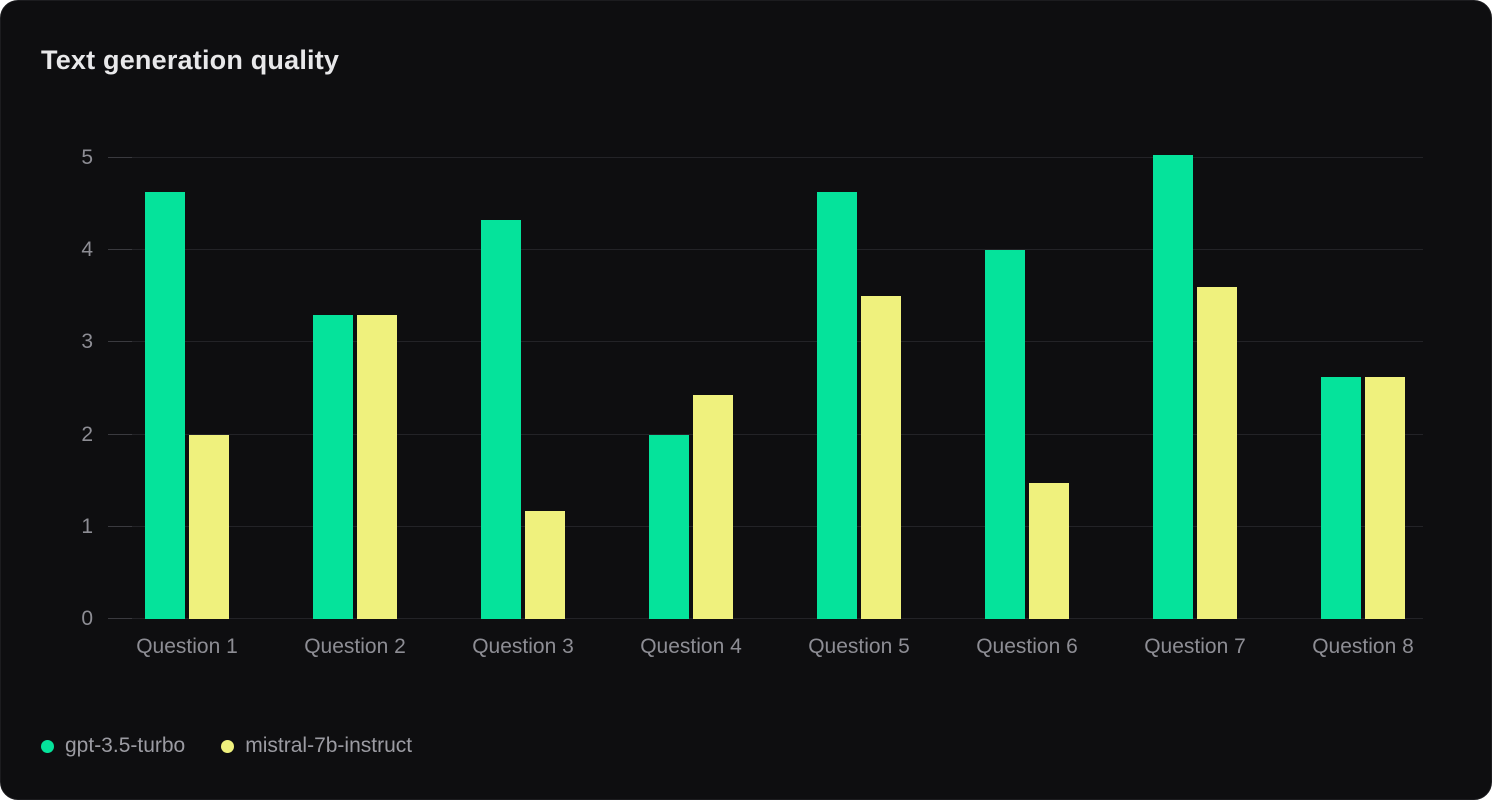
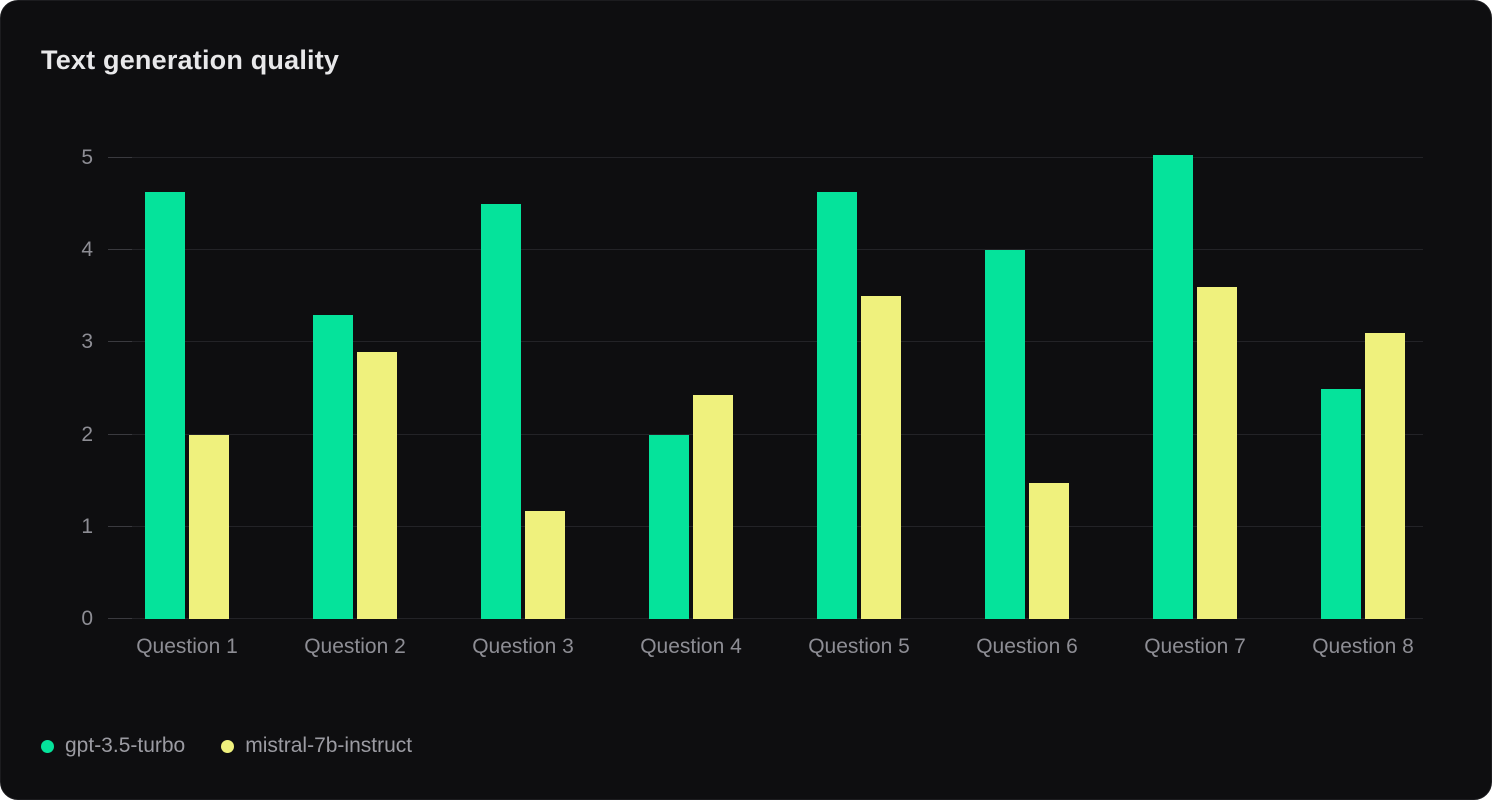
mistral-7b-instruct/Question 2: 3.3 -> 2.9
gpt-3.5-turbo/Question 3: 4.3 -> 4.5
gpt-3.5-turbo/Question 8: 2.6 -> 2.5
mistral-7b-instruct/Question 8: 2.6 -> 3.1
